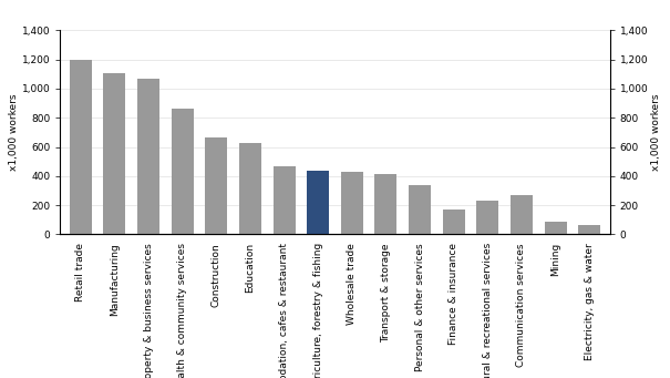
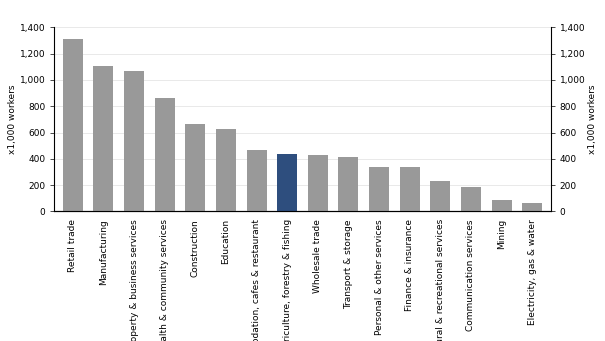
Retail trade: 1,200 -> 1,310
Finance & insurance: 170 -> 340
Communication services: 270 -> 180
